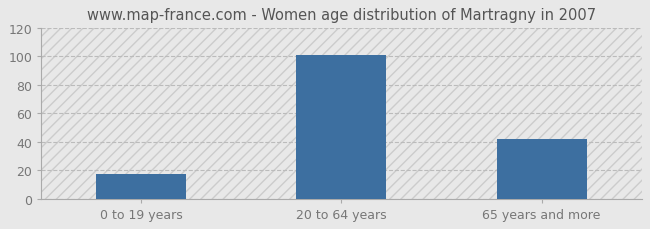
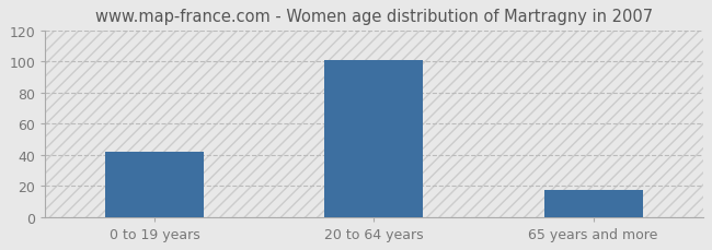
0 to 19 years: 17 -> 42
65 years and more: 42 -> 17
